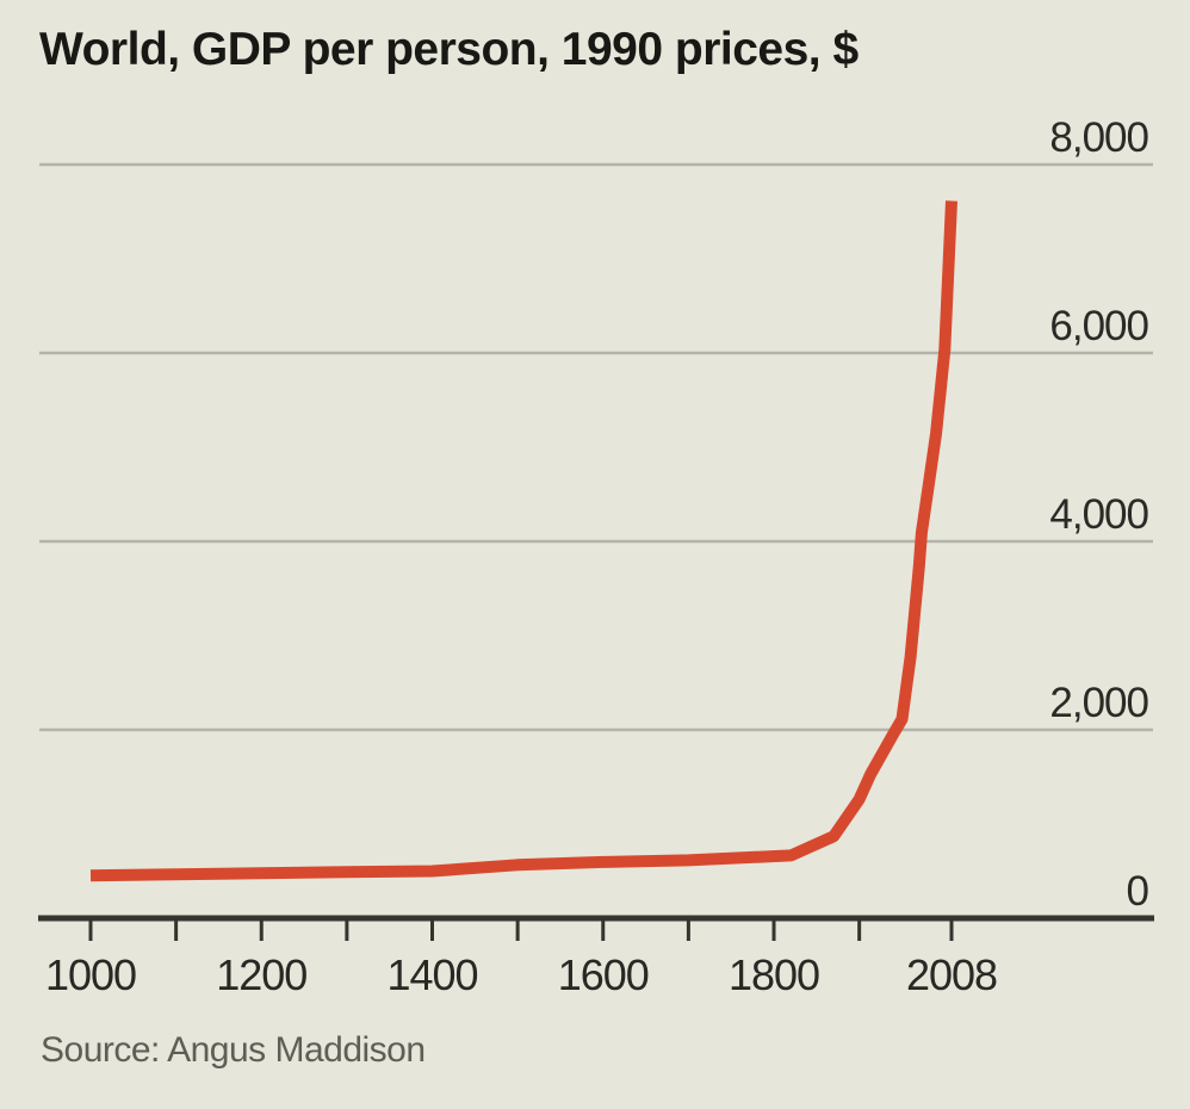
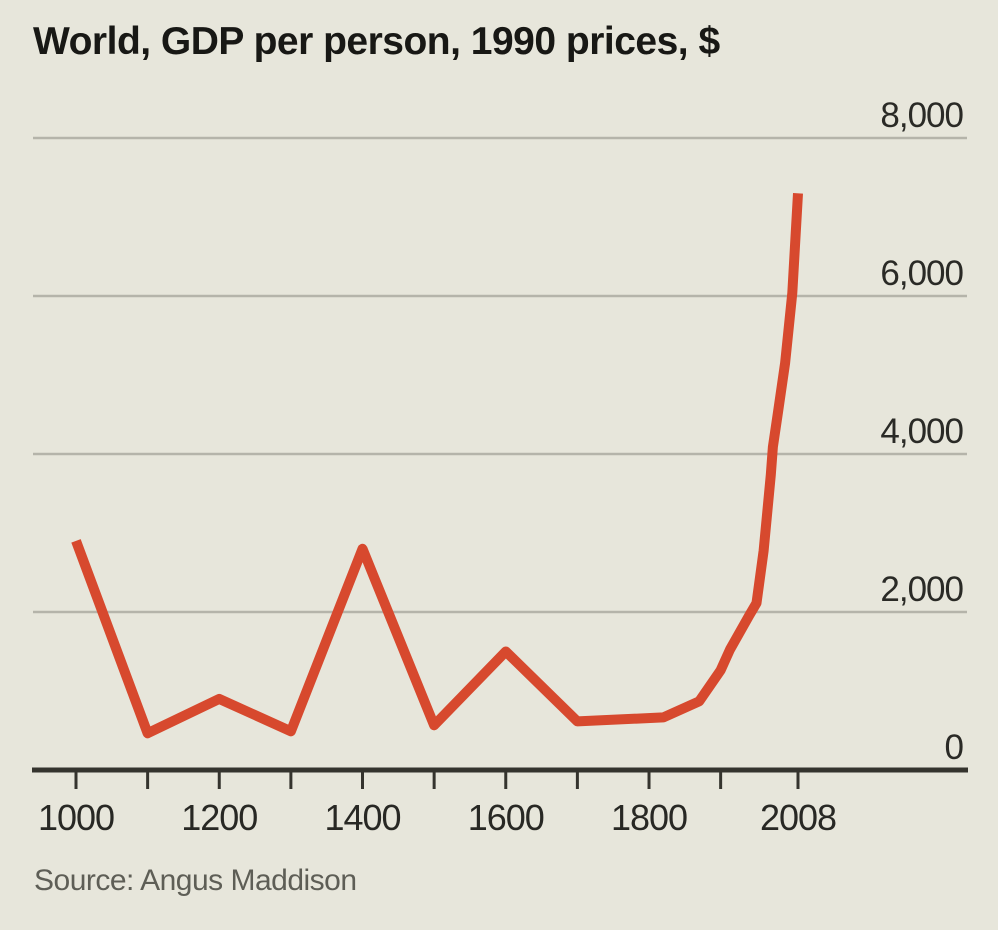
1000: 500 -> 2900
1200: 500 -> 900
1400: 500 -> 2800
1600: 600 -> 1500
2008: 7600 -> 7300
